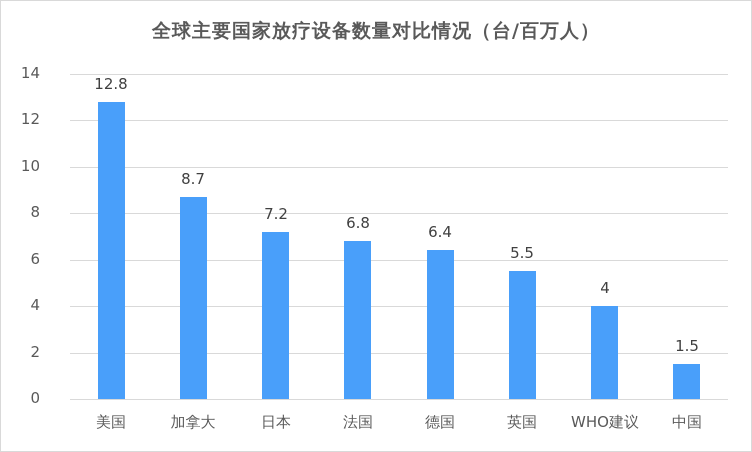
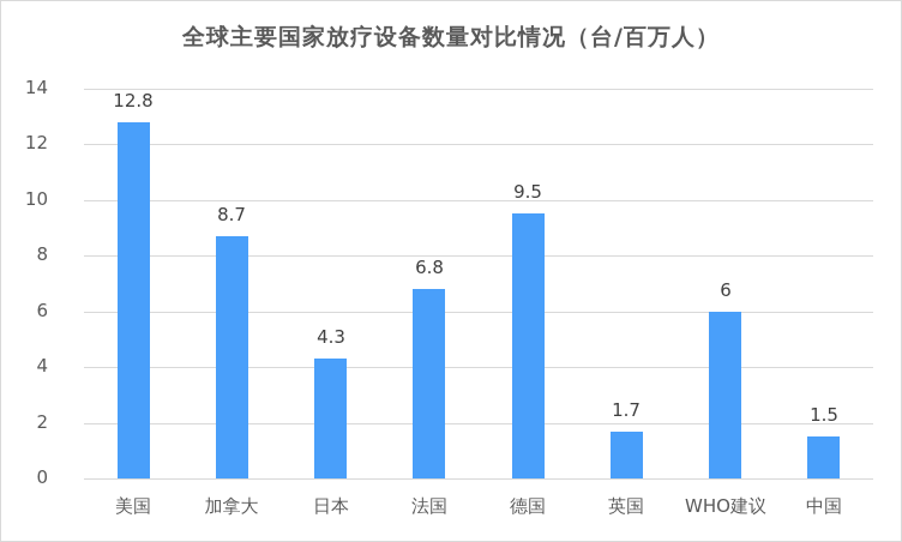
日本: 7.2 -> 4.3
德国: 6.4 -> 9.5
英国: 5.5 -> 1.7
WHO建议: 4 -> 6
